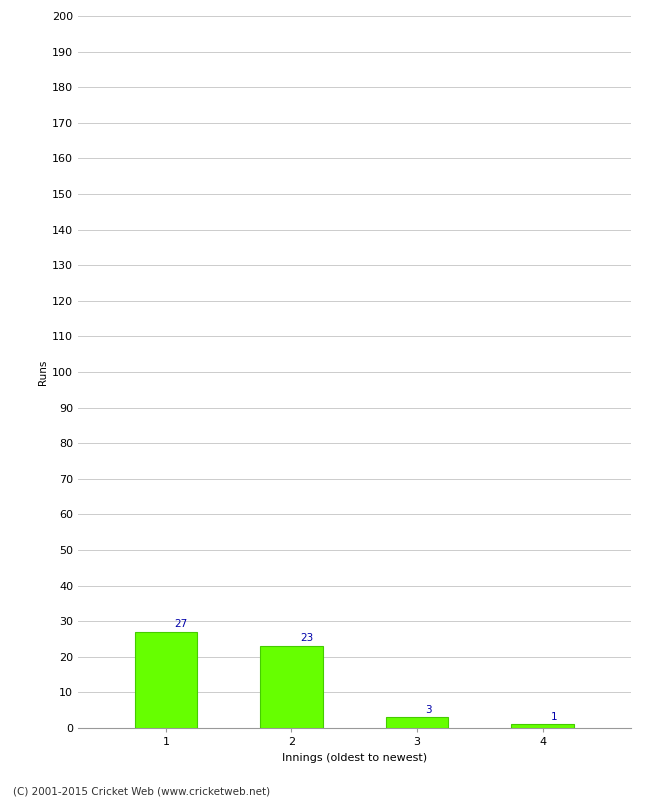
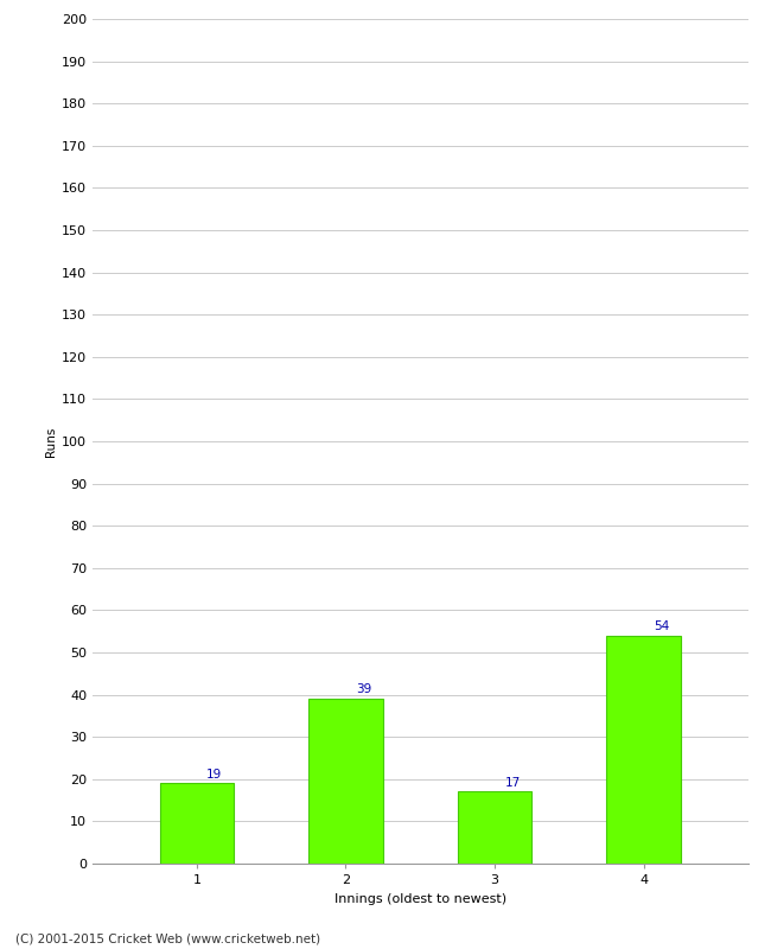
1: 27 -> 19
2: 23 -> 39
3: 3 -> 17
4: 1 -> 54
